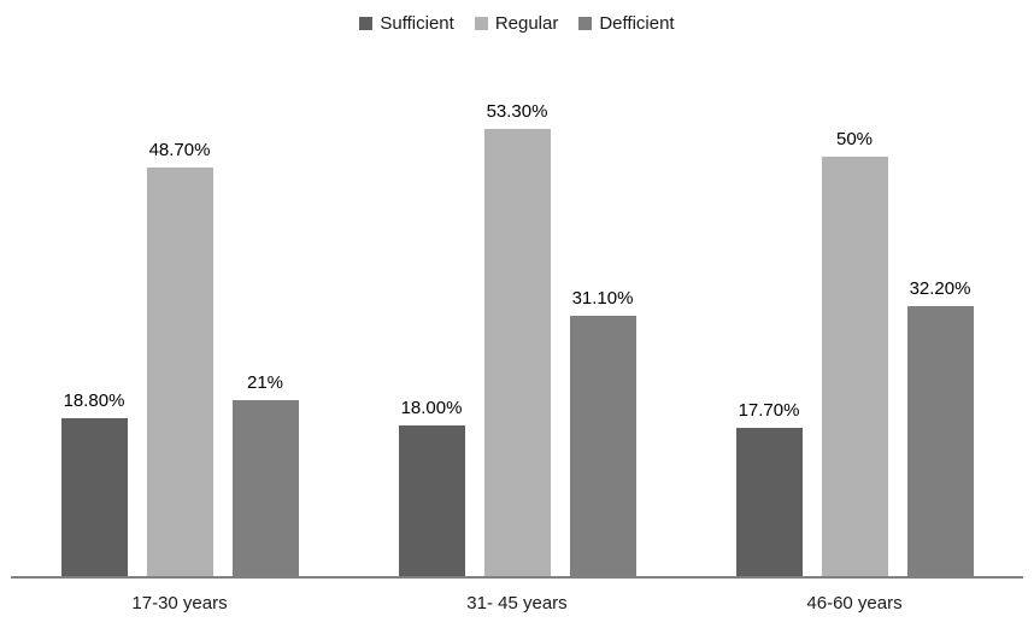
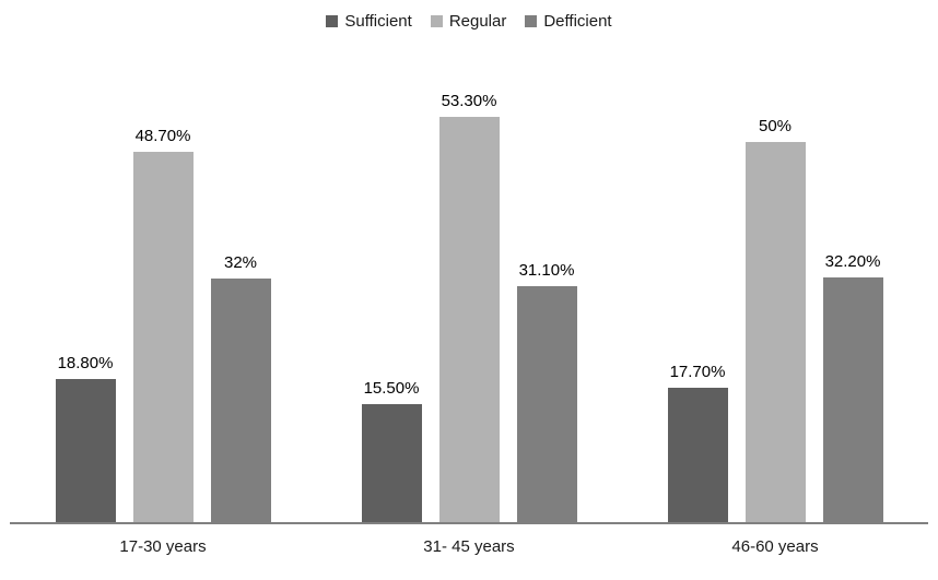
Defficient/17-30 years: 21% -> 32%
Sufficient/31- 45 years: 18.00% -> 15.50%
